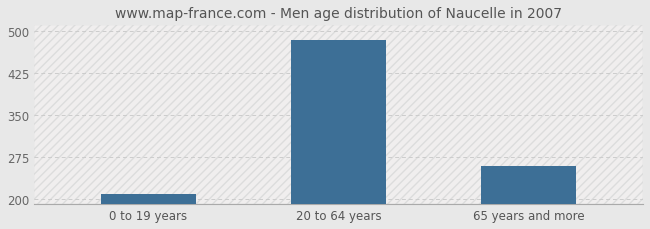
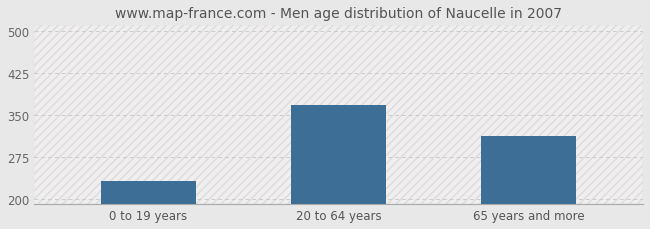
0 to 19 years: 208 -> 232
20 to 64 years: 484 -> 368
65 years and more: 258 -> 312
